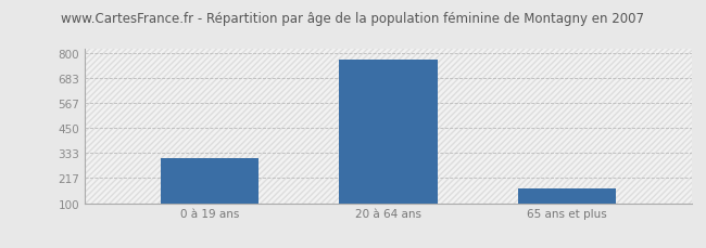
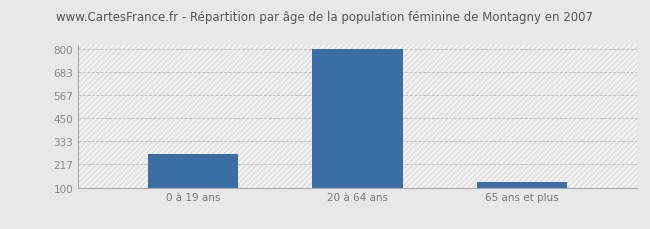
0 à 19 ans: 310 -> 270
20 à 64 ans: 770 -> 800
65 ans et plus: 170 -> 130
